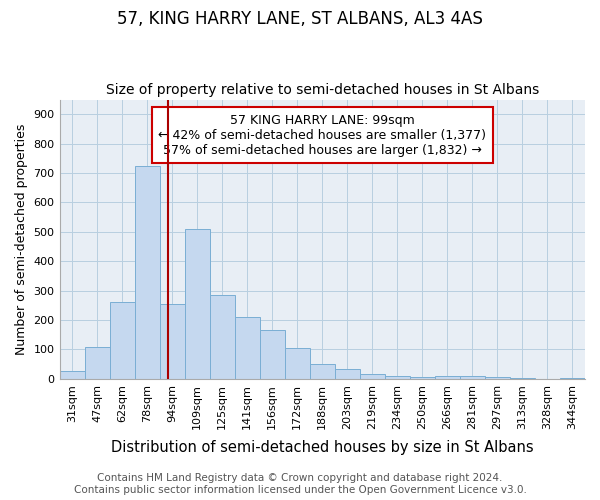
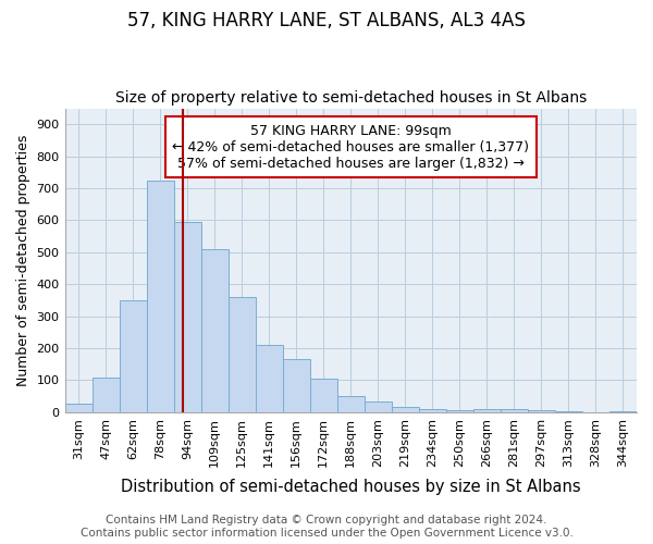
62sqm: 260 -> 350
94sqm: 255 -> 595
125sqm: 285 -> 360
